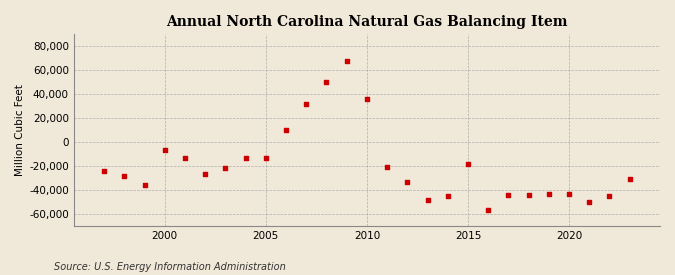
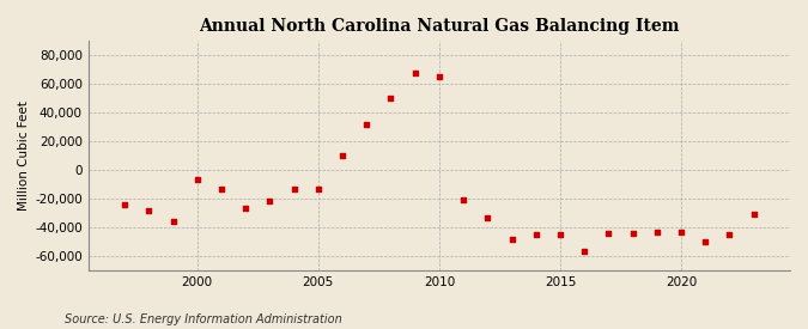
2010: 36,000 -> 65,000
2015: -18,000 -> -45,000
